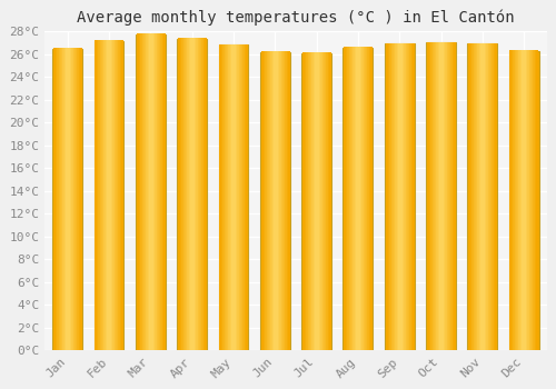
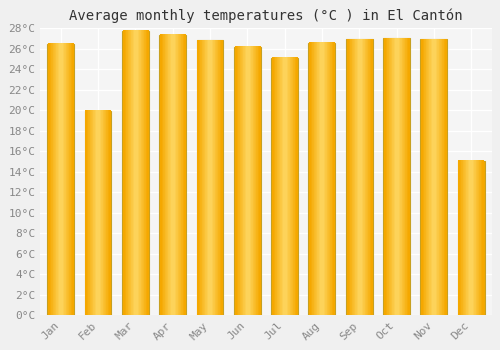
Feb: 27.1°C -> 19.9°C
Jul: 26.1°C -> 25.1°C
Dec: 26.3°C -> 15.1°C
